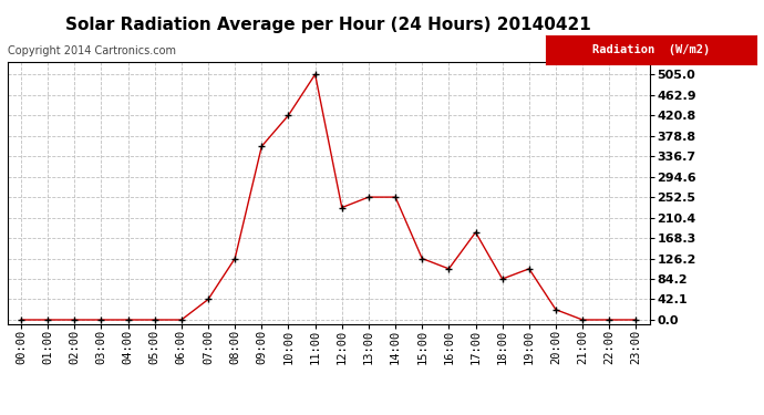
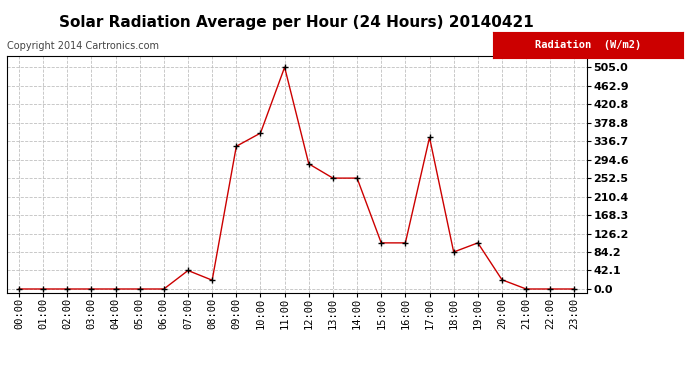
08:00: 126 -> 20
09:00: 357 -> 325
10:00: 421 -> 355
12:00: 231 -> 285
15:00: 126 -> 105
17:00: 180 -> 345
